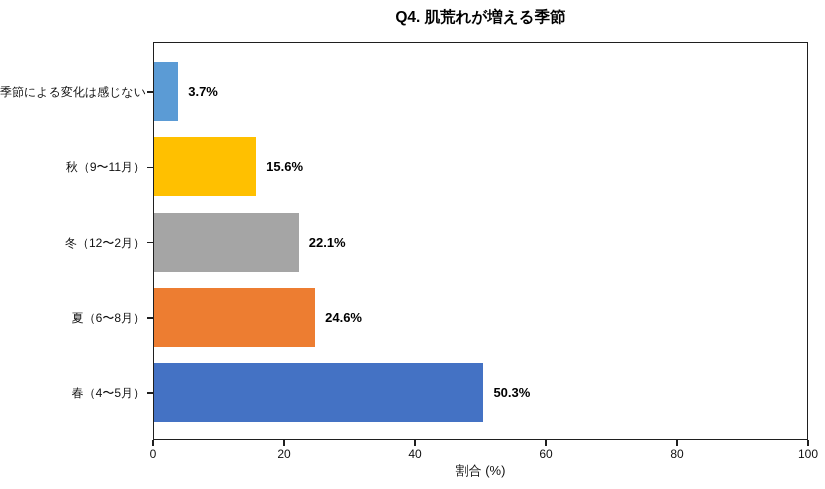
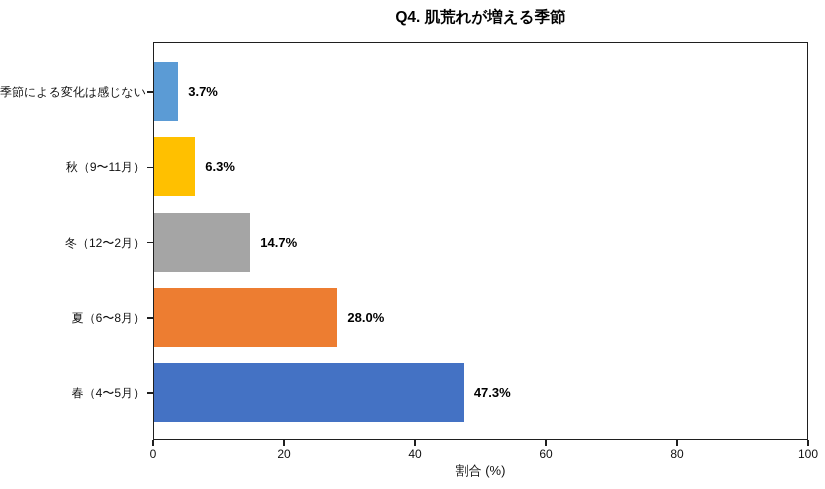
秋（9〜11月）: 15.6% -> 6.3%
冬（12〜2月）: 22.1% -> 14.7%
夏（6〜8月）: 24.6% -> 28.0%
春（4〜5月）: 50.3% -> 47.3%
